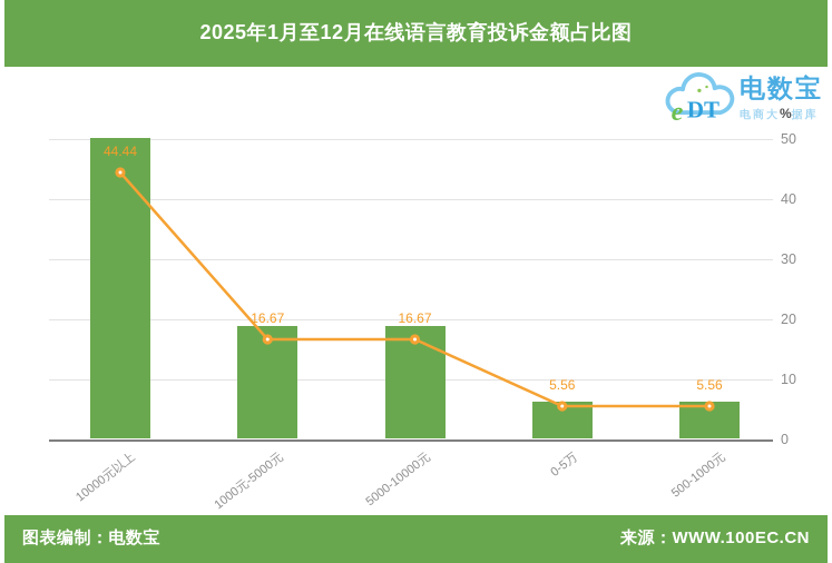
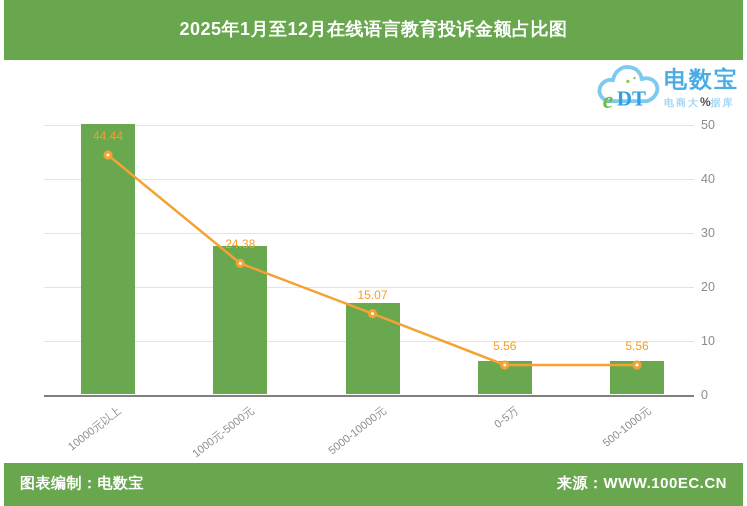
1000元-5000元: 16.67 -> 24.38
5000-10000元: 16.67 -> 15.07
